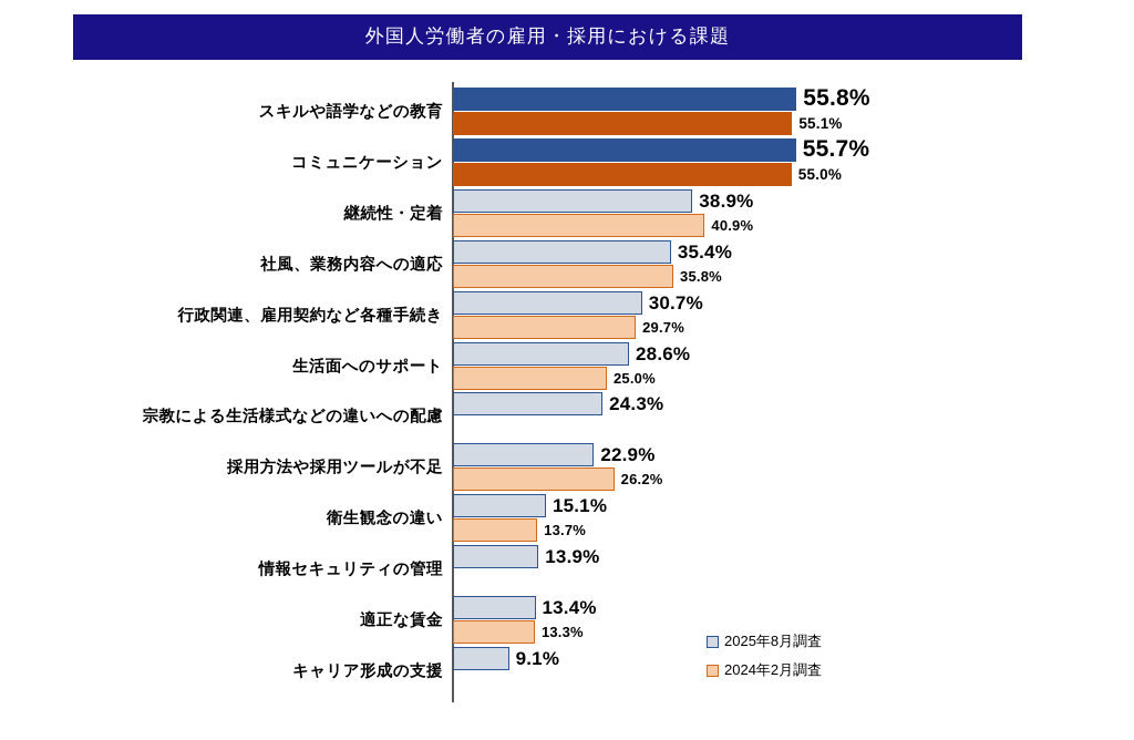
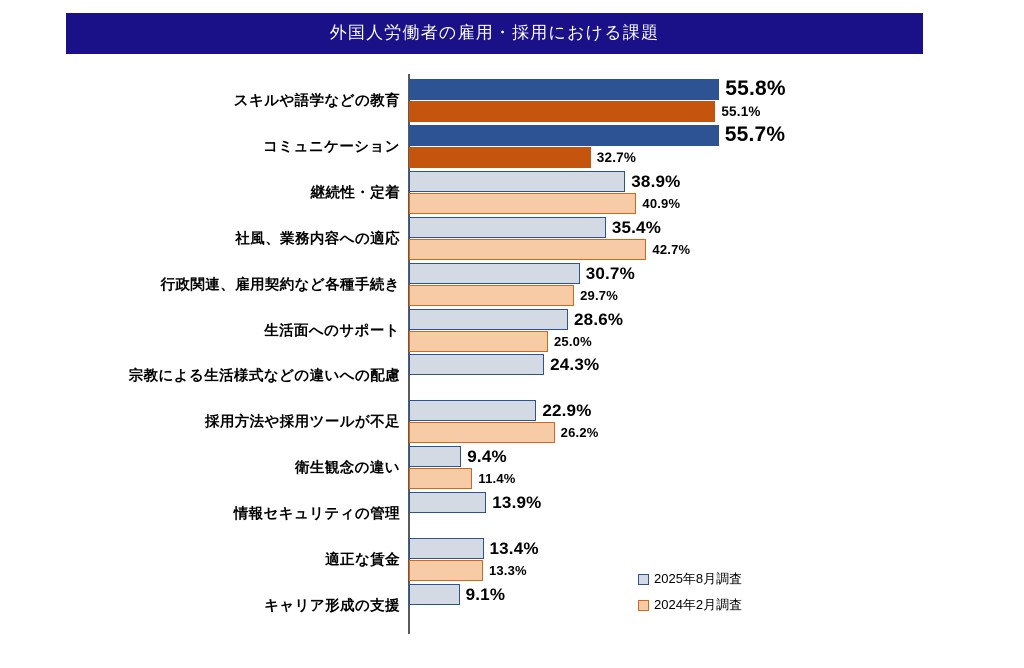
2024年2月調査/コミュニケーション: 55.0% -> 32.7%
2024年2月調査/社風、業務内容への適応: 35.8% -> 42.7%
2025年8月調査/衛生観念の違い: 15.1% -> 9.4%
2024年2月調査/衛生観念の違い: 13.7% -> 11.4%
